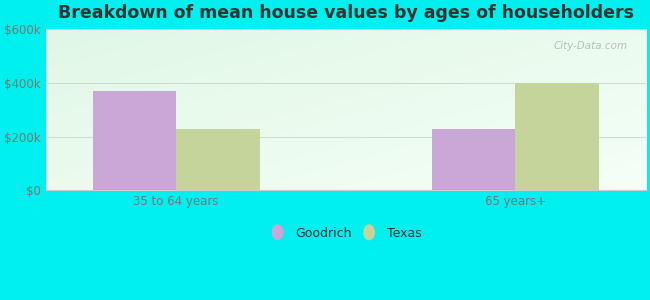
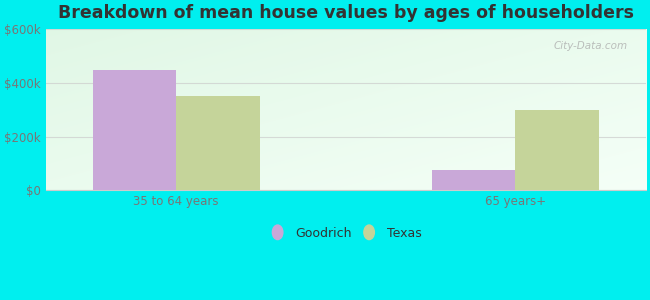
Goodrich/35 to 64 years: $370k -> $450k
Texas/35 to 64 years: $230k -> $350k
Goodrich/65 years+: $230k -> $75k
Texas/65 years+: $400k -> $300k
